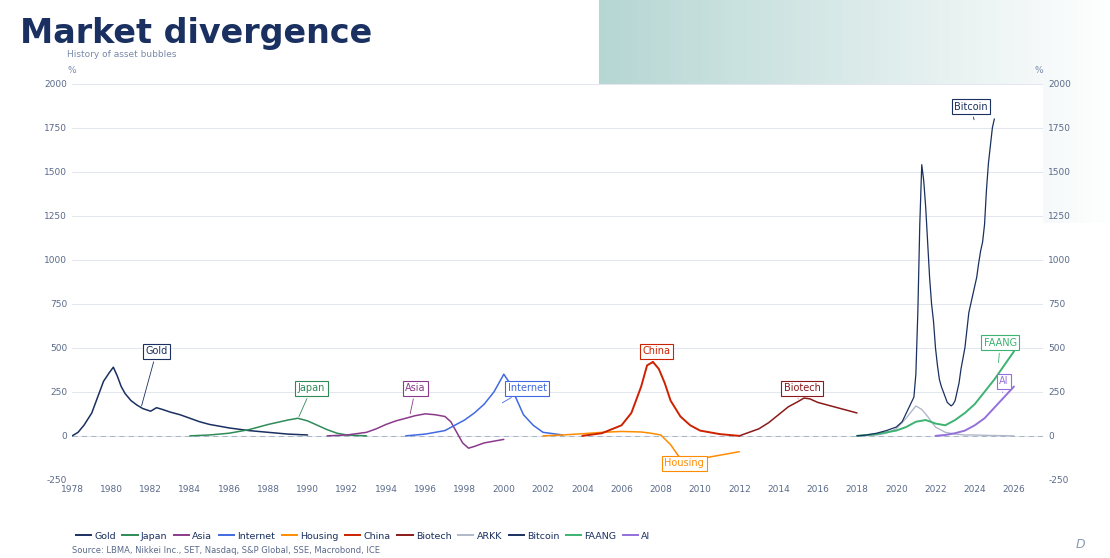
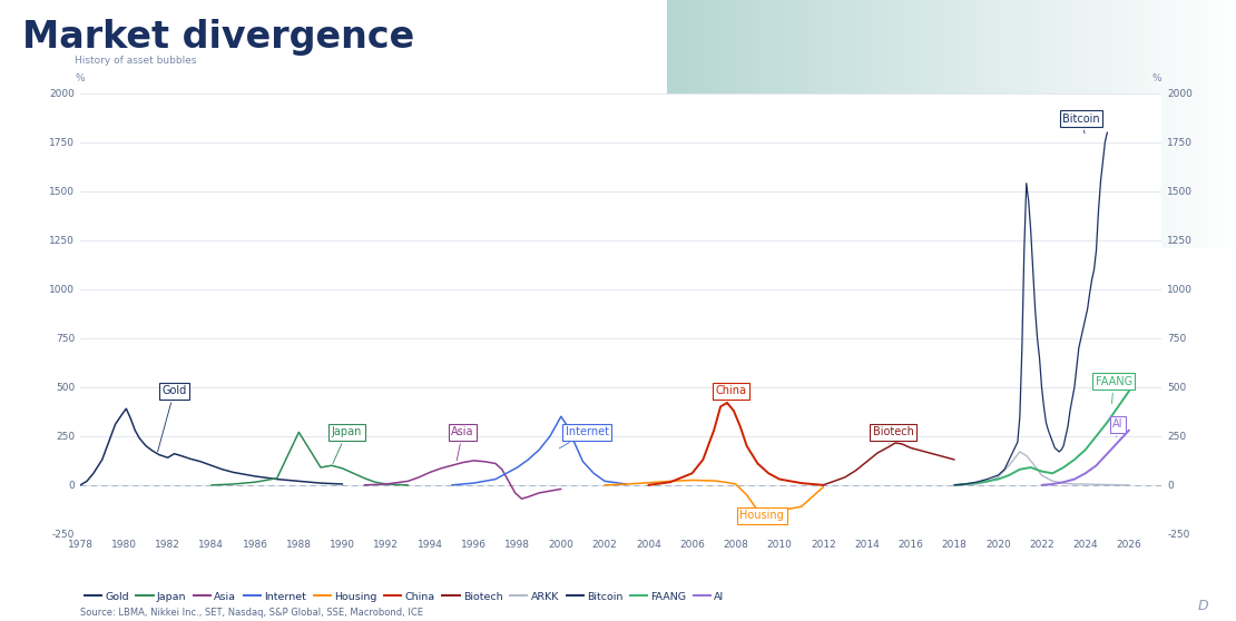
Japan/1988: 60 -> 270
Housing/2012: -90 -> -10
